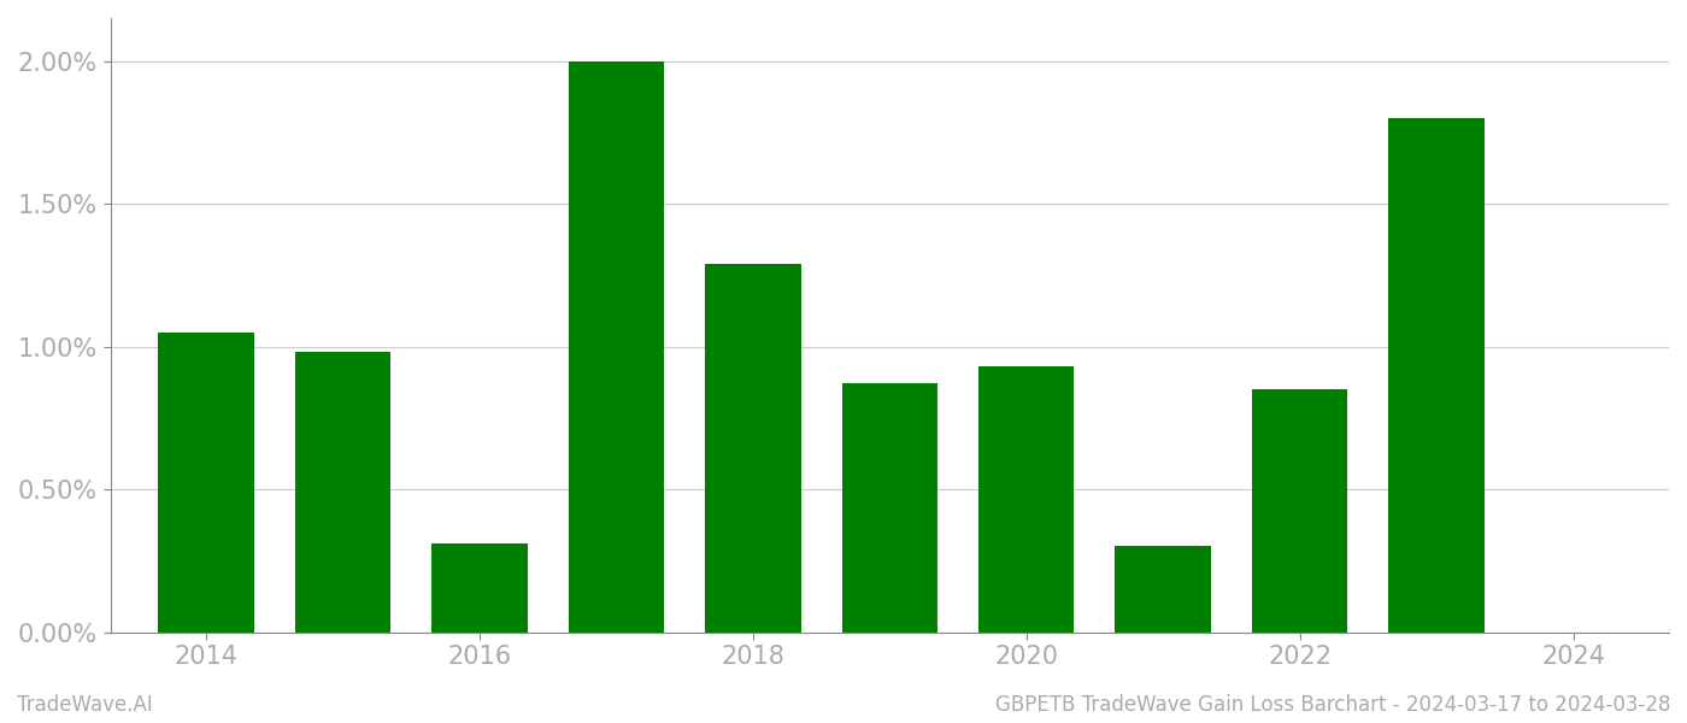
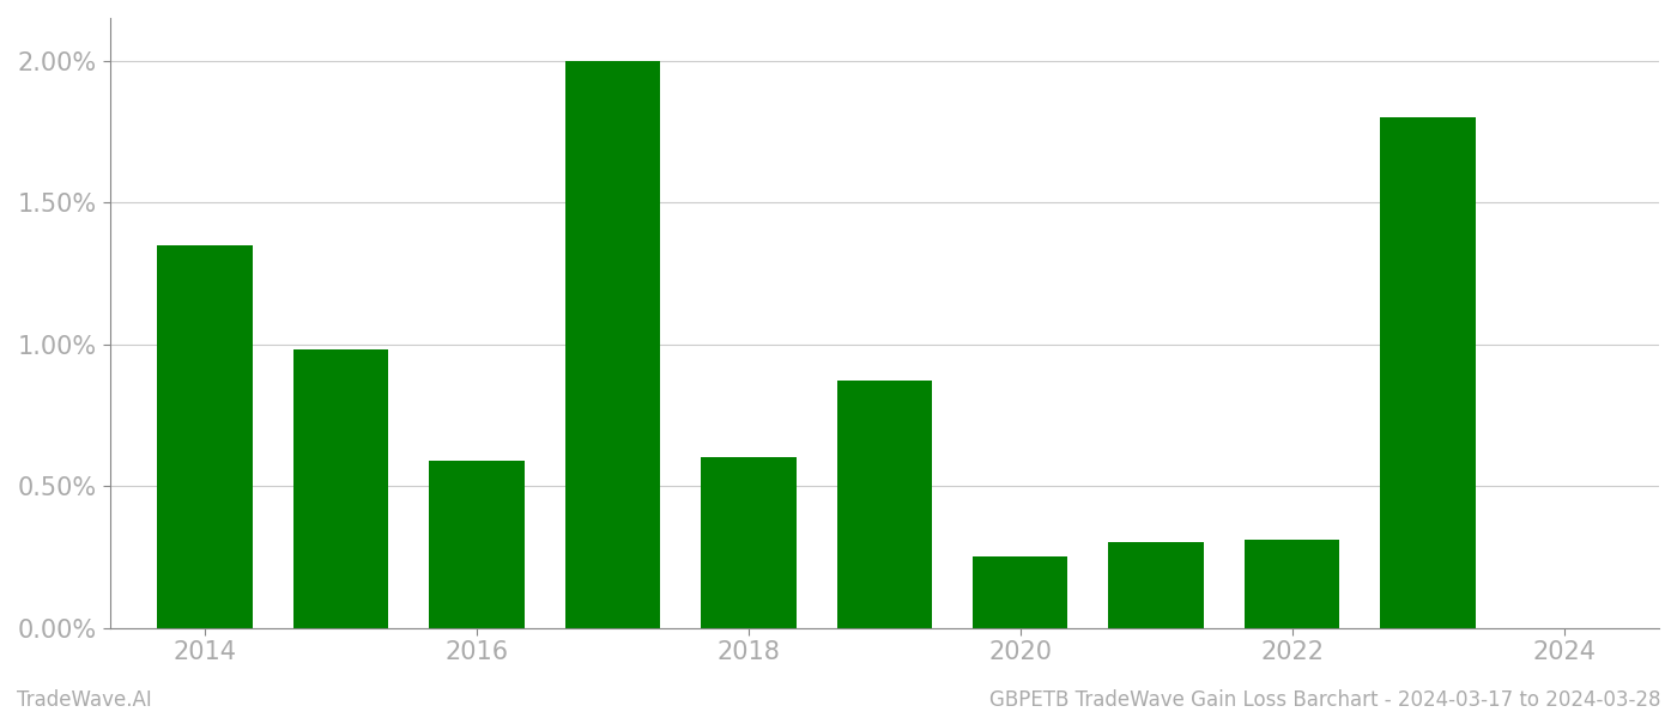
2014: 1.05% -> 1.35%
2016: 0.31% -> 0.59%
2018: 1.29% -> 0.60%
2020: 0.93% -> 0.25%
2022: 0.85% -> 0.31%
